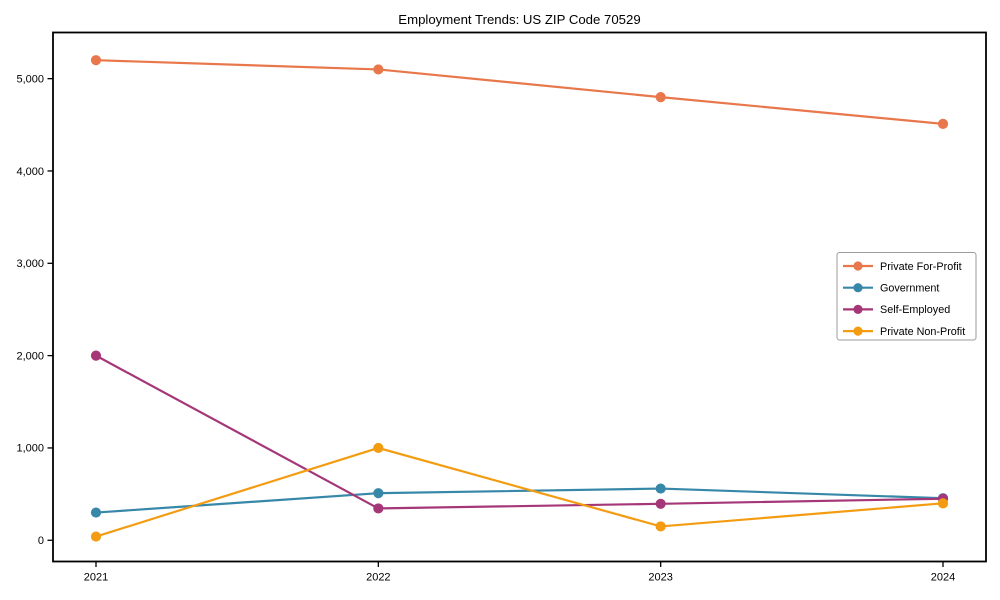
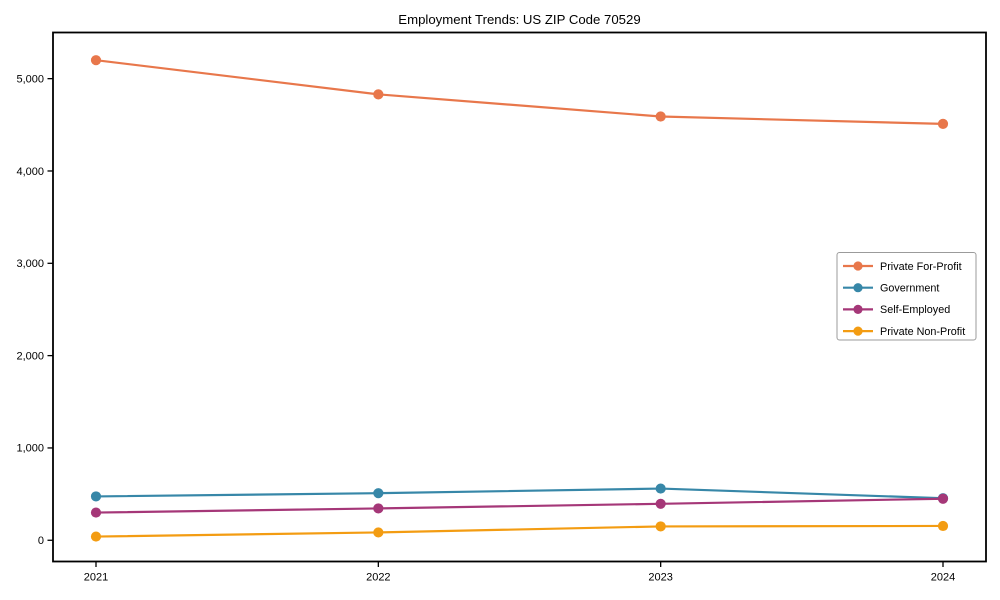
Government/2021: 300 -> 500
Self-Employed/2021: 2000 -> 300
Private For-Profit/2022: 5100 -> 4800
Private Non-Profit/2022: 1000 -> 100
Private For-Profit/2023: 4800 -> 4600
Private Non-Profit/2024: 400 -> 200
